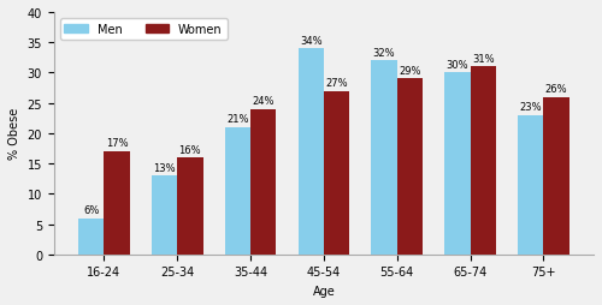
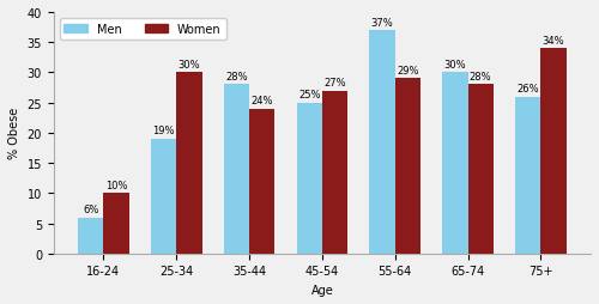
Women/16-24: 17% -> 10%
Men/25-34: 13% -> 19%
Women/25-34: 16% -> 30%
Men/35-44: 21% -> 28%
Men/45-54: 34% -> 25%
Men/55-64: 32% -> 37%
Women/65-74: 31% -> 28%
Men/75+: 23% -> 26%
Women/75+: 26% -> 34%
